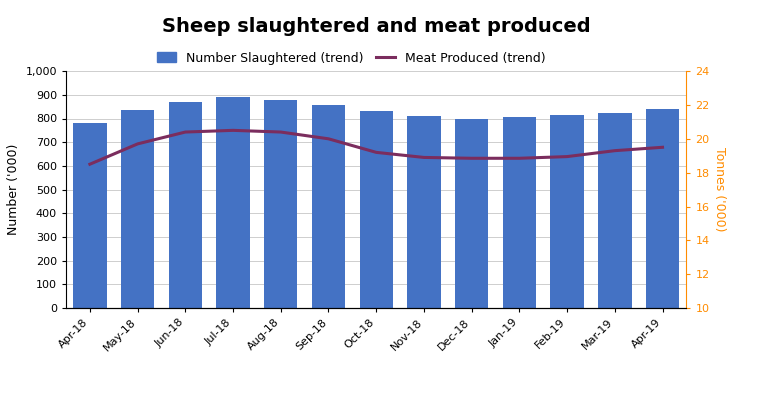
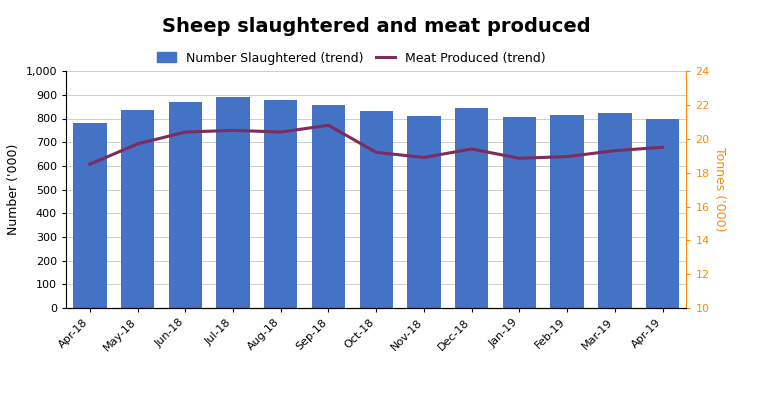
Meat Produced (trend)/Sep-18: 20.0 -> 20.8
Number Slaughtered (trend)/Dec-18: 800 -> 845
Meat Produced (trend)/Dec-18: 18.9 -> 19.4
Number Slaughtered (trend)/Apr-19: 838 -> 800
